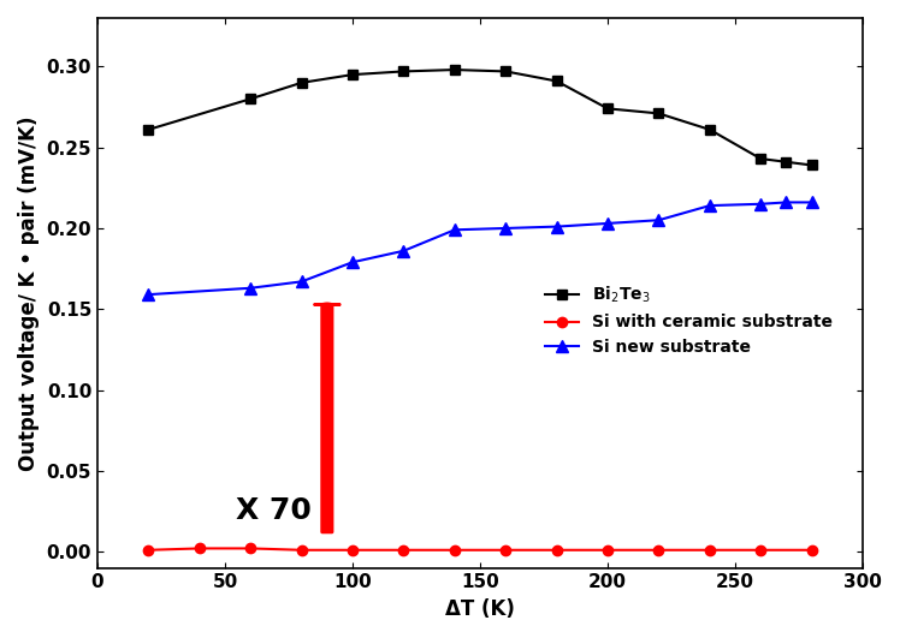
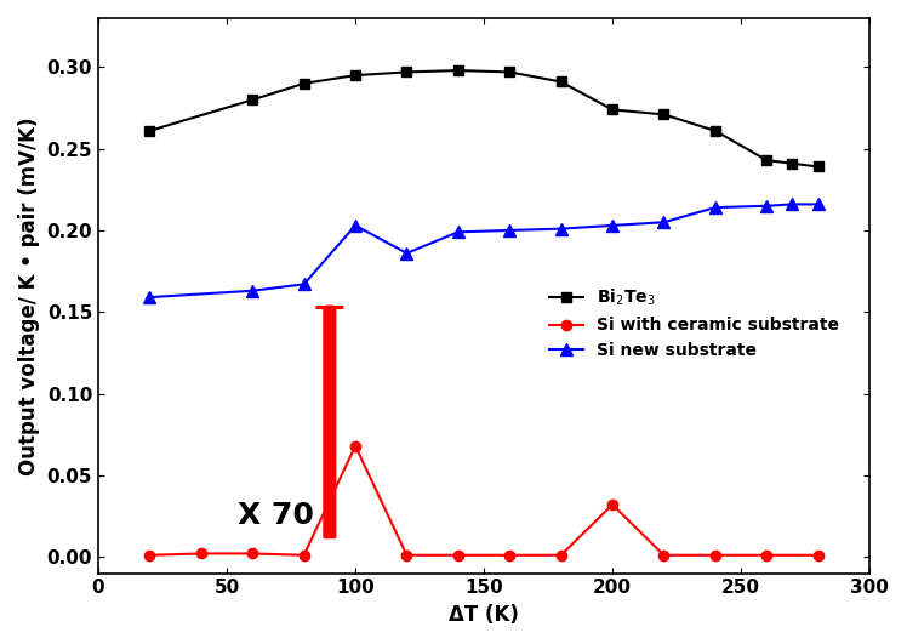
Si with ceramic substrate/100: 0.001 -> 0.068
Si new substrate/100: 0.179 -> 0.203
Si with ceramic substrate/200: 0.001 -> 0.032
